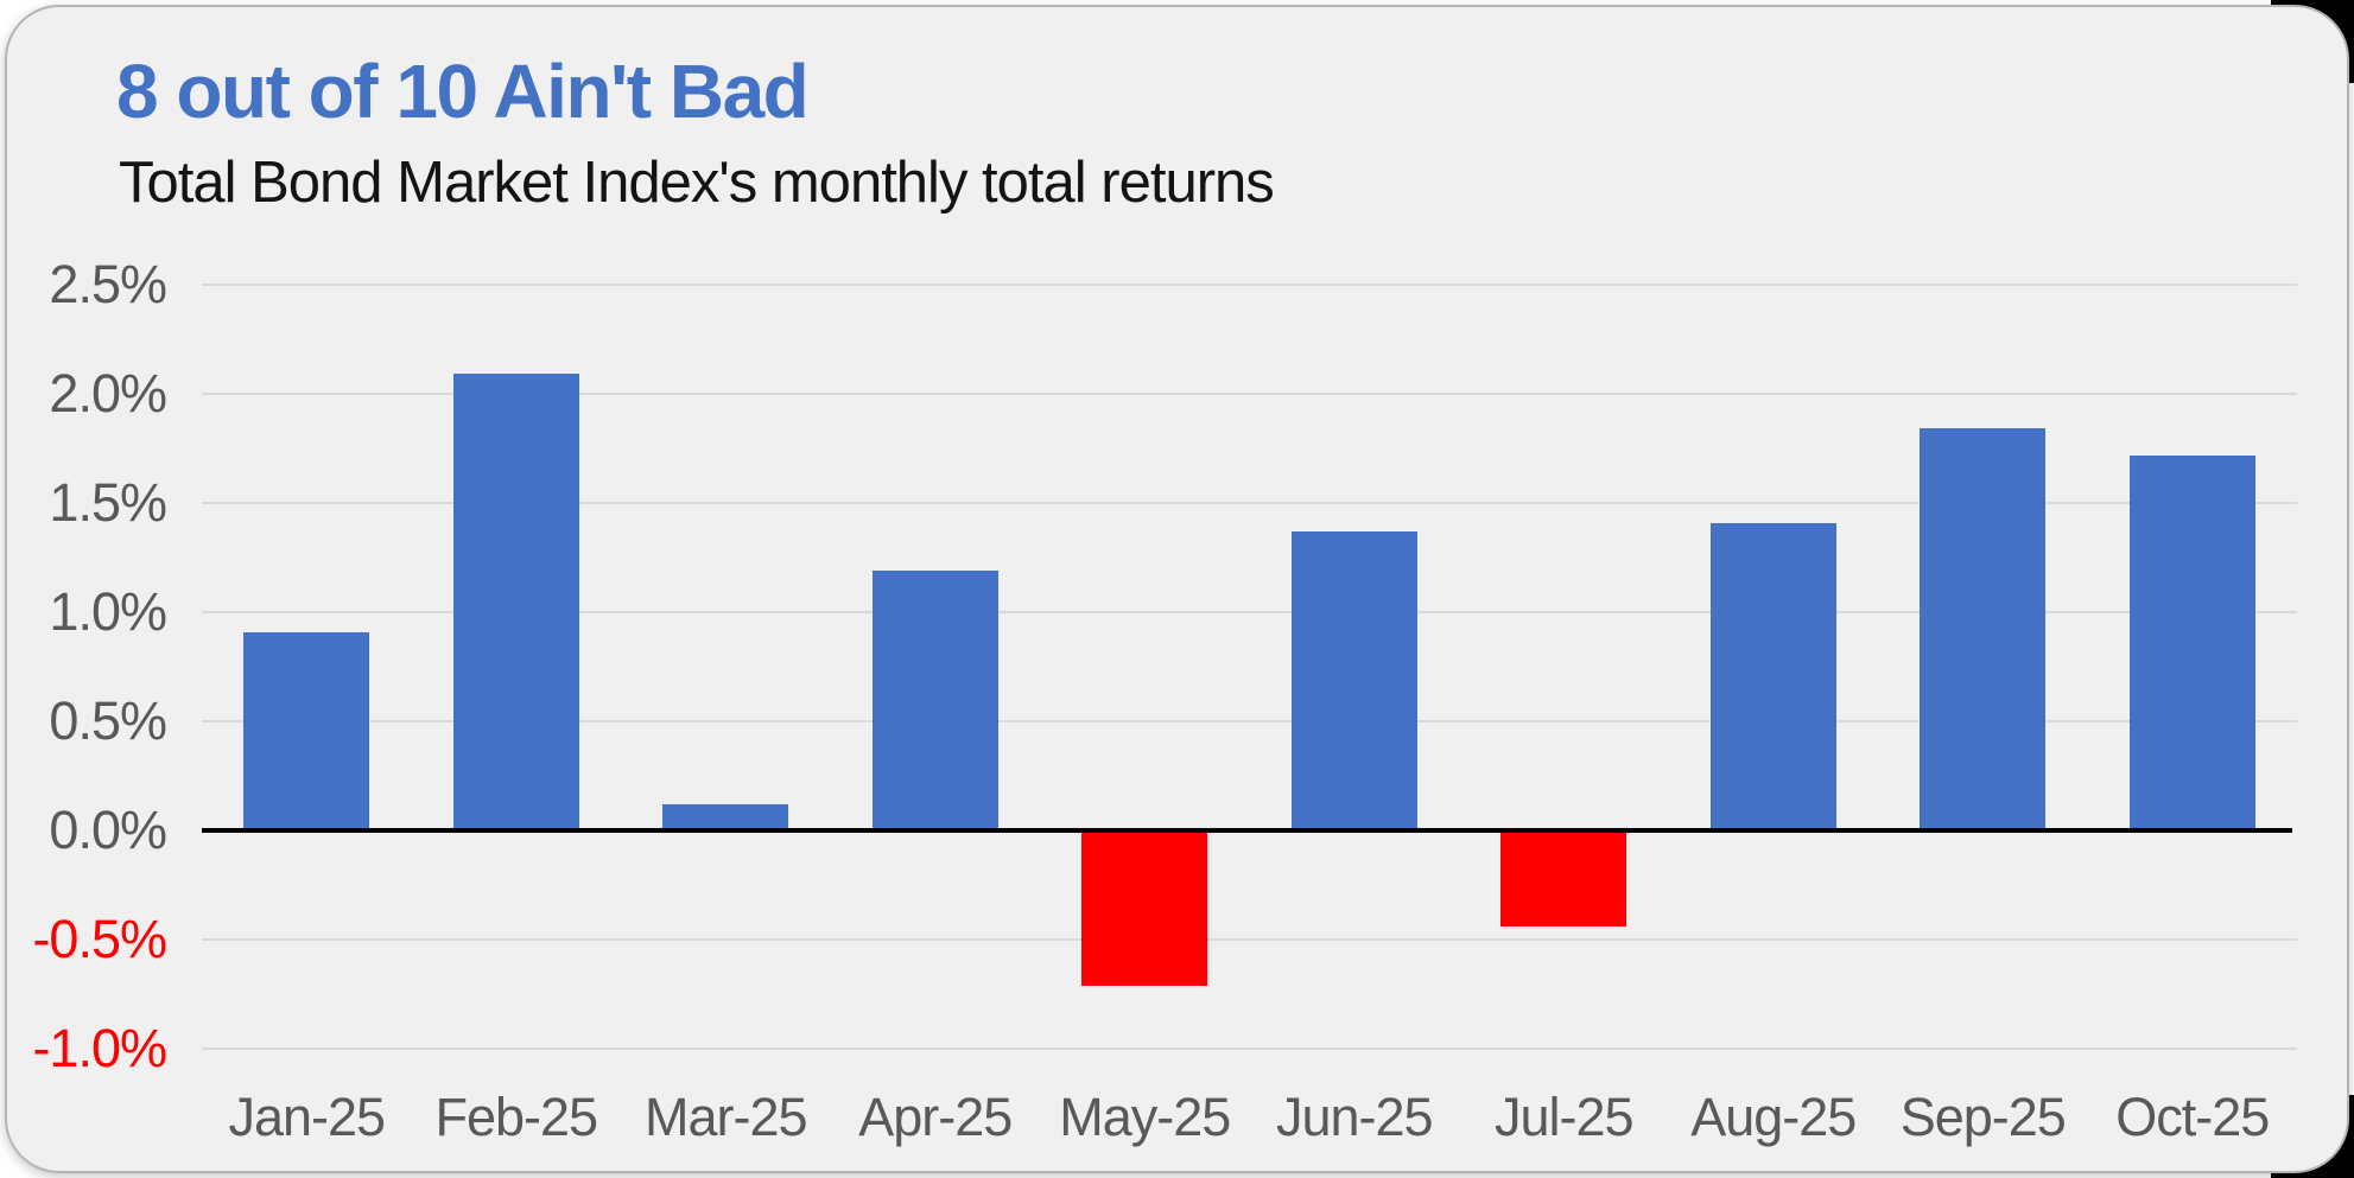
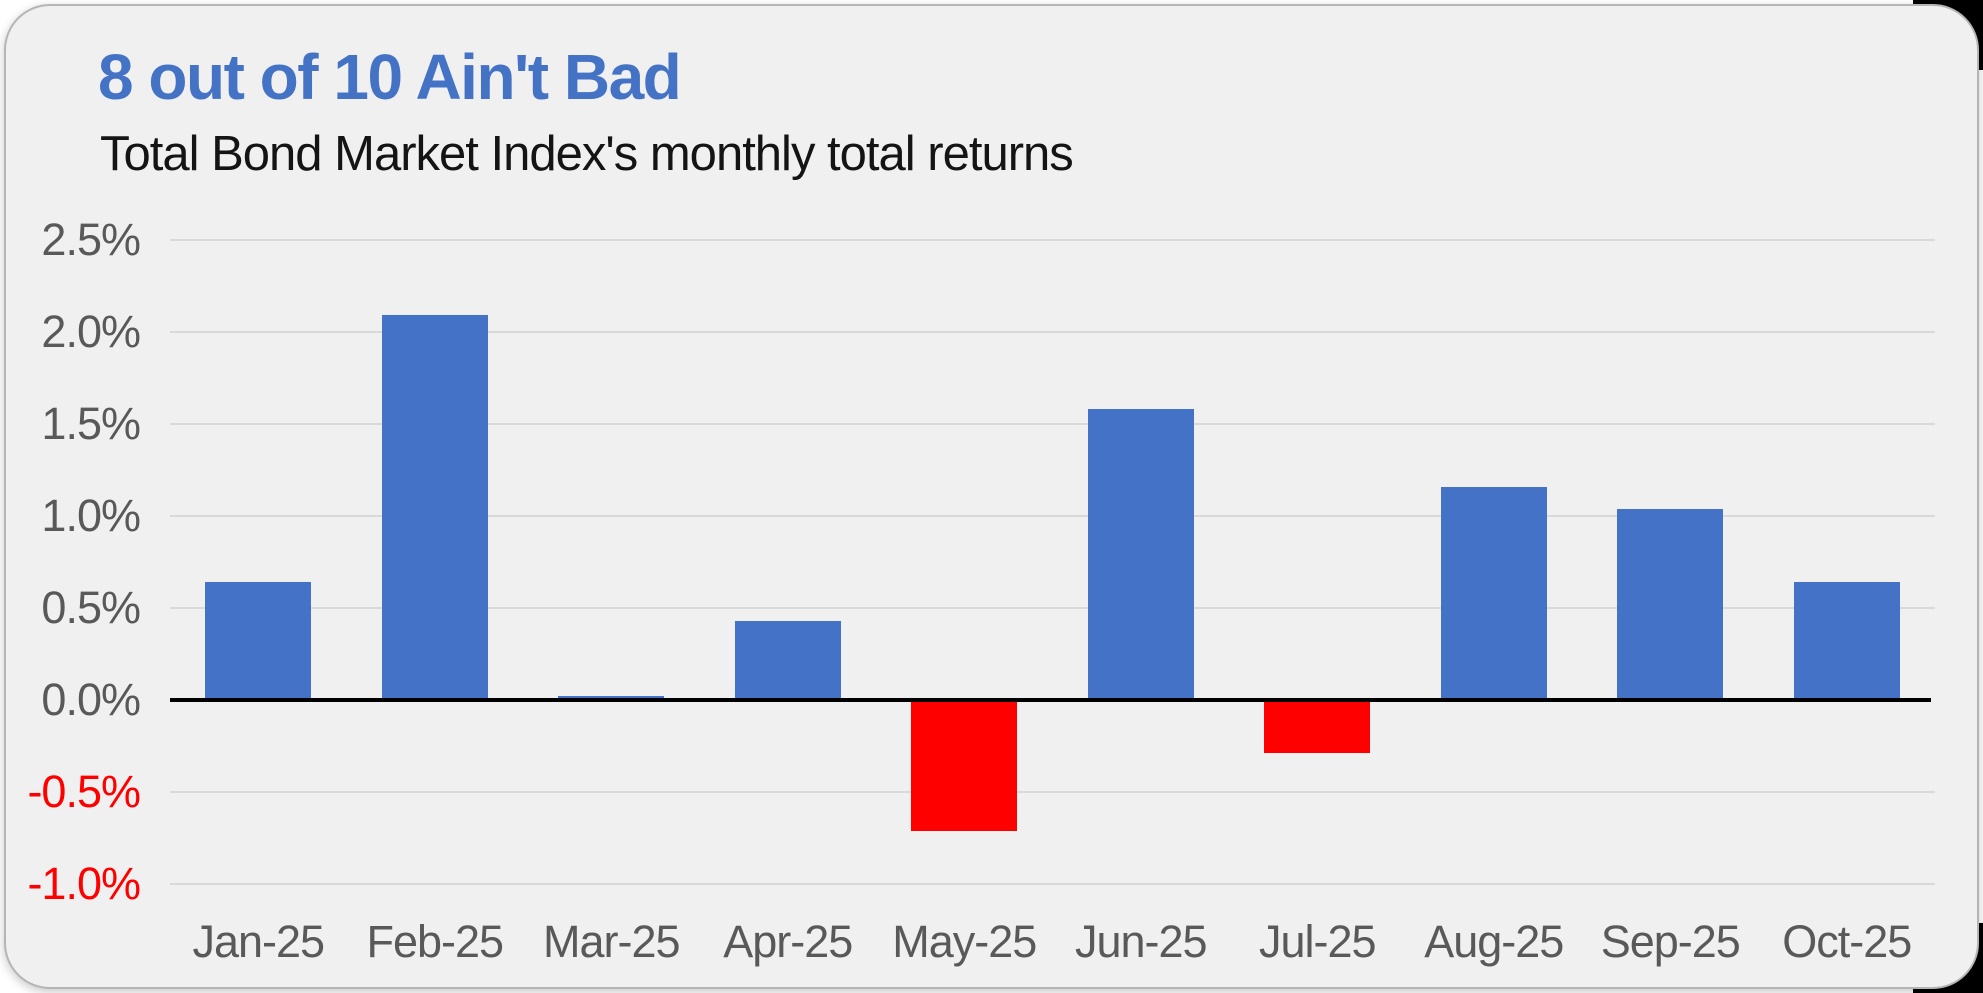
Jan-25: 0.91% -> 0.64%
Mar-25: 0.12% -> 0.02%
Apr-25: 1.19% -> 0.43%
Jun-25: 1.37% -> 1.58%
Jul-25: -0.44% -> -0.29%
Aug-25: 1.41% -> 1.16%
Sep-25: 1.84% -> 1.04%
Oct-25: 1.72% -> 0.64%
